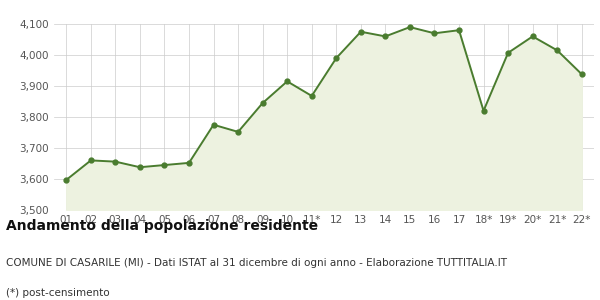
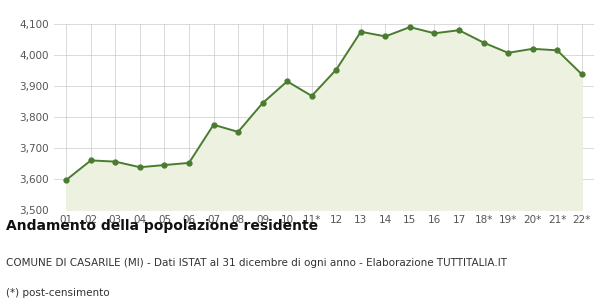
12: 3,990 -> 3,953
18*: 3,820 -> 4,040
20*: 4,060 -> 4,020
